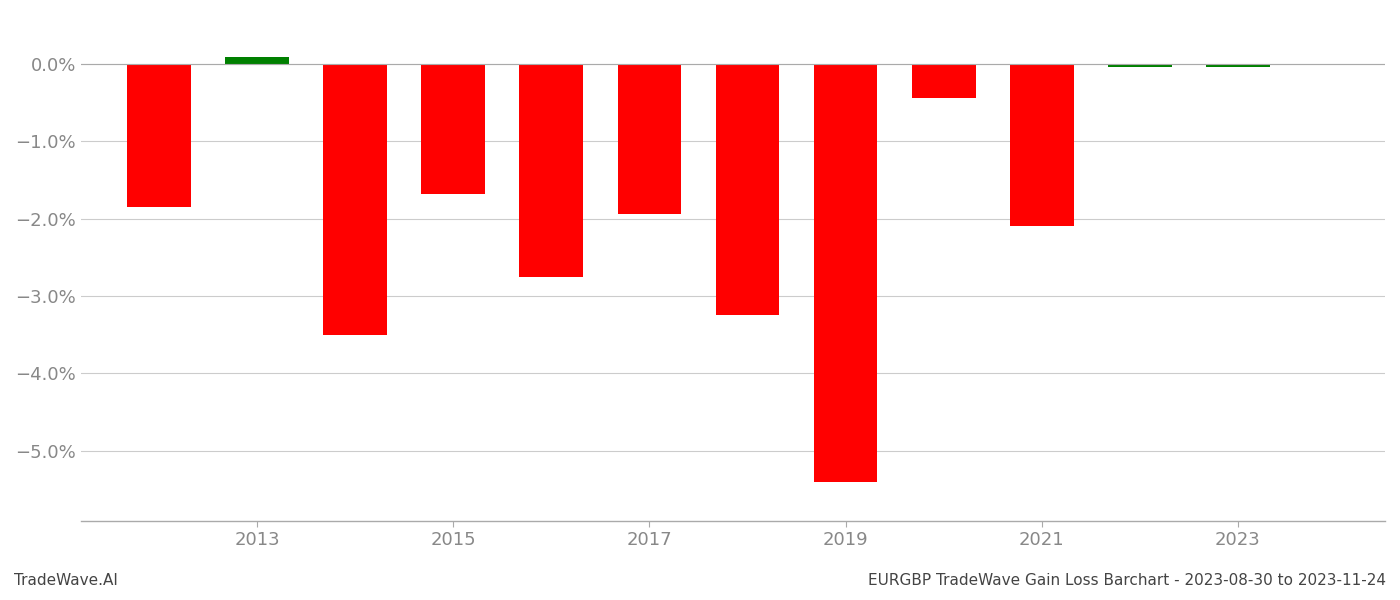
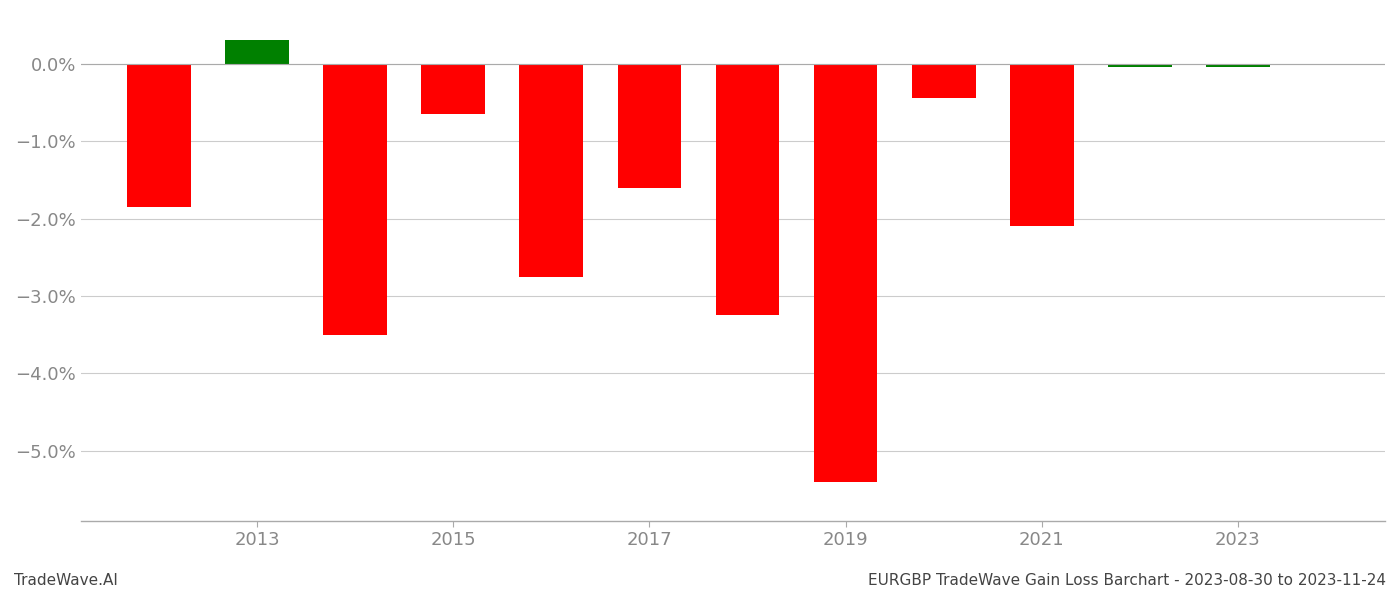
2013: 0.08% -> 0.30%
2015: -1.68% -> -0.65%
2017: -1.94% -> -1.60%
